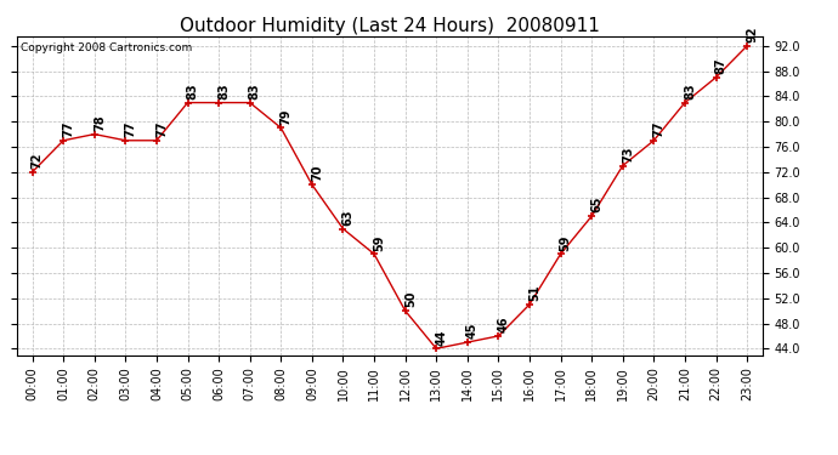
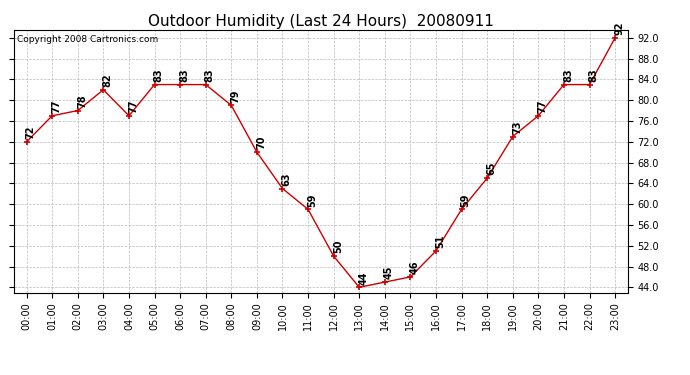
03:00: 77 -> 82
22:00: 87 -> 83
